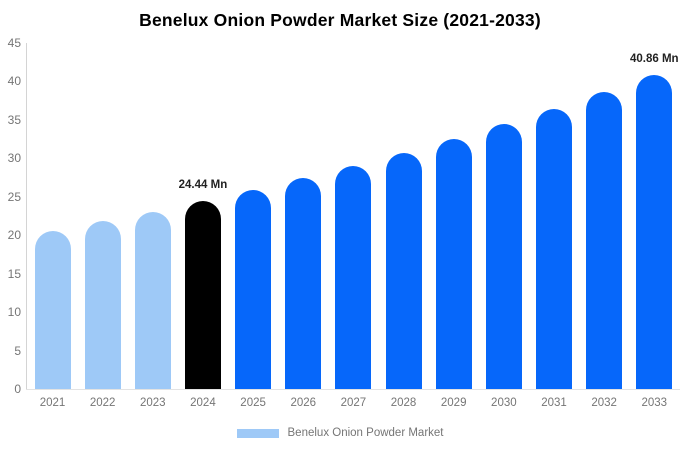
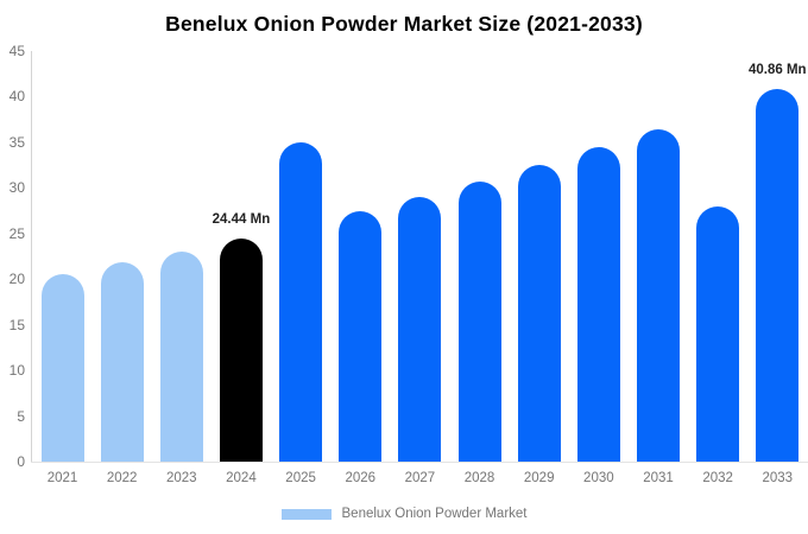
2025: 26 -> 35
2032: 39 -> 28
